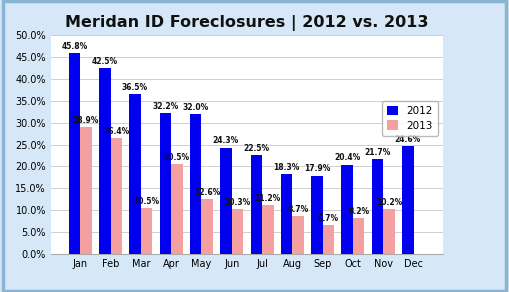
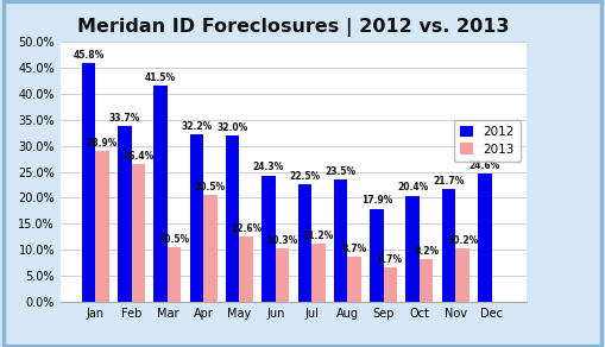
2012/Feb: 42.5% -> 33.7%
2012/Mar: 36.5% -> 41.5%
2012/Aug: 18.3% -> 23.5%
